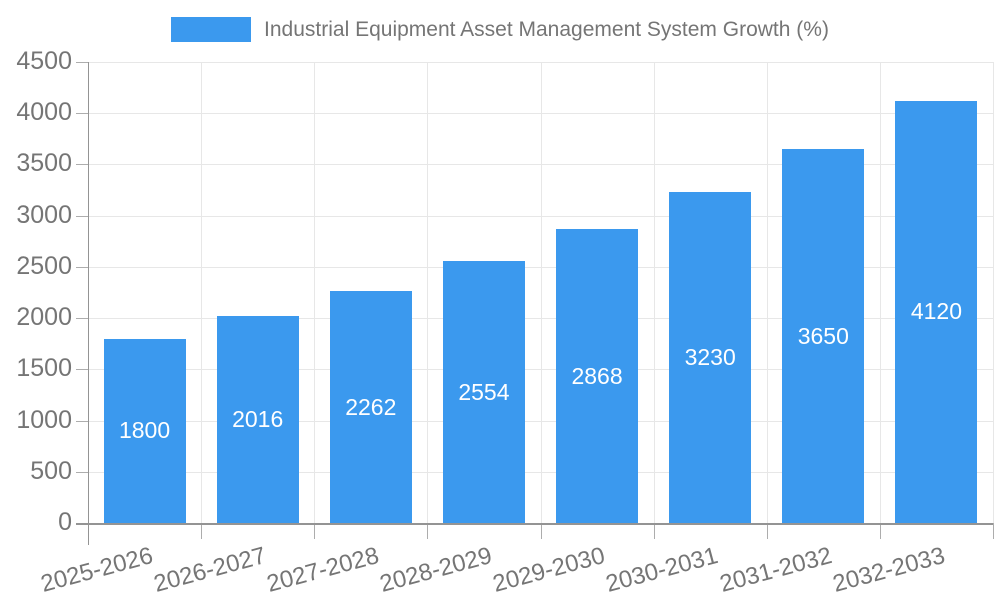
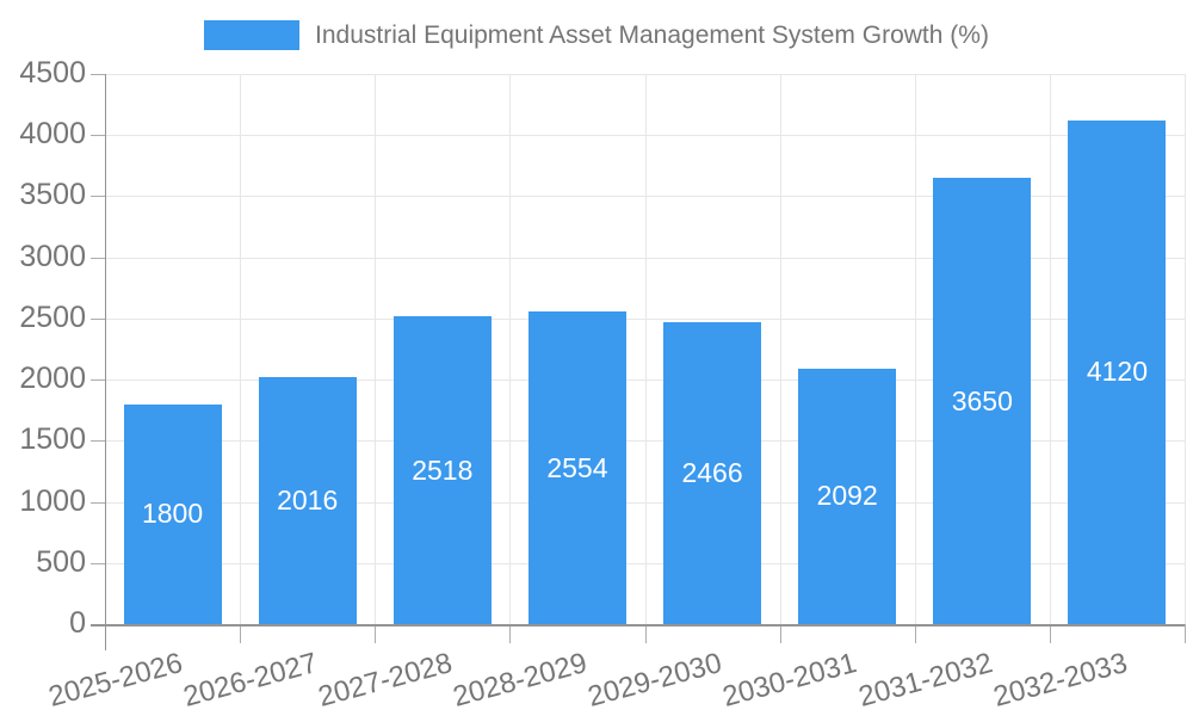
2027-2028: 2262 -> 2518
2029-2030: 2868 -> 2466
2030-2031: 3230 -> 2092
